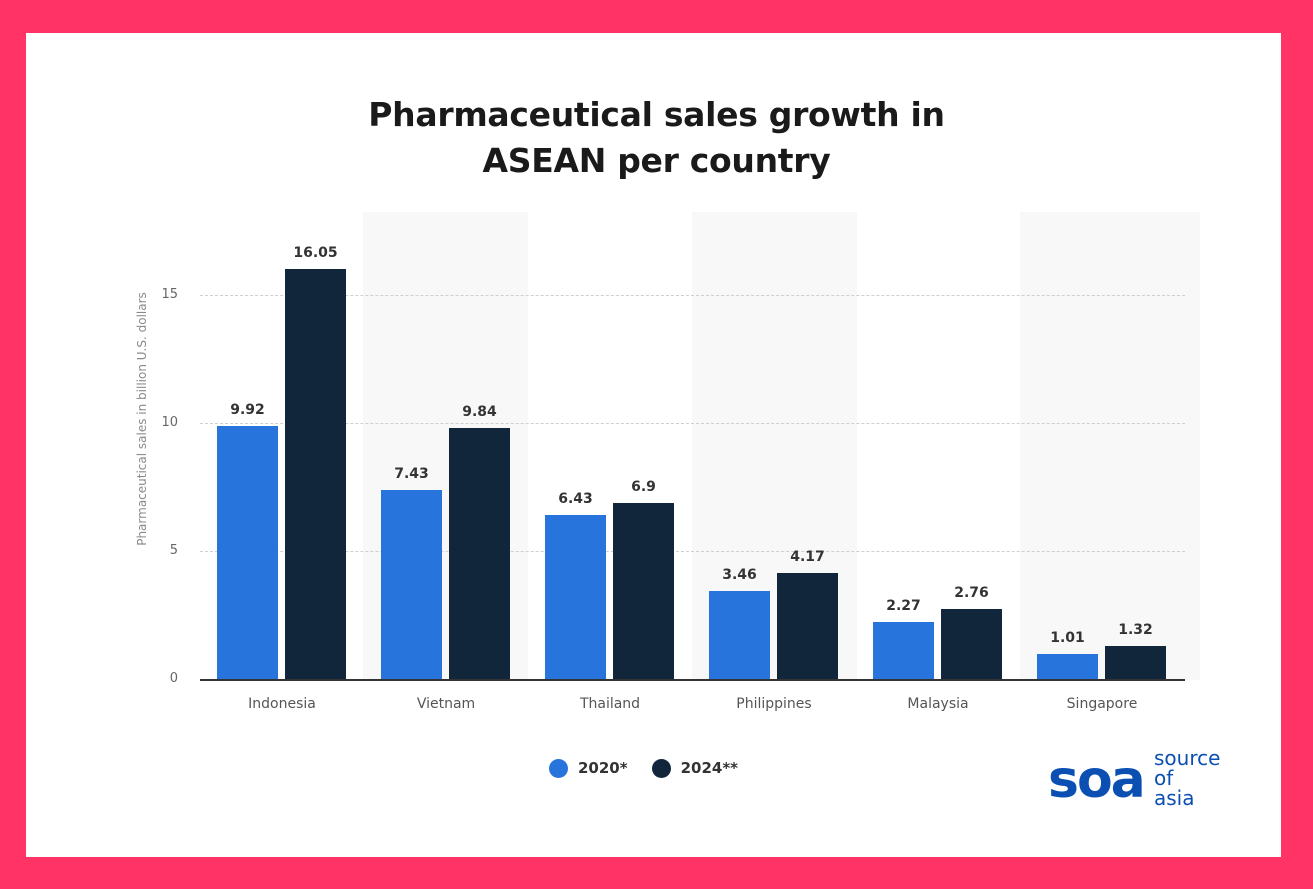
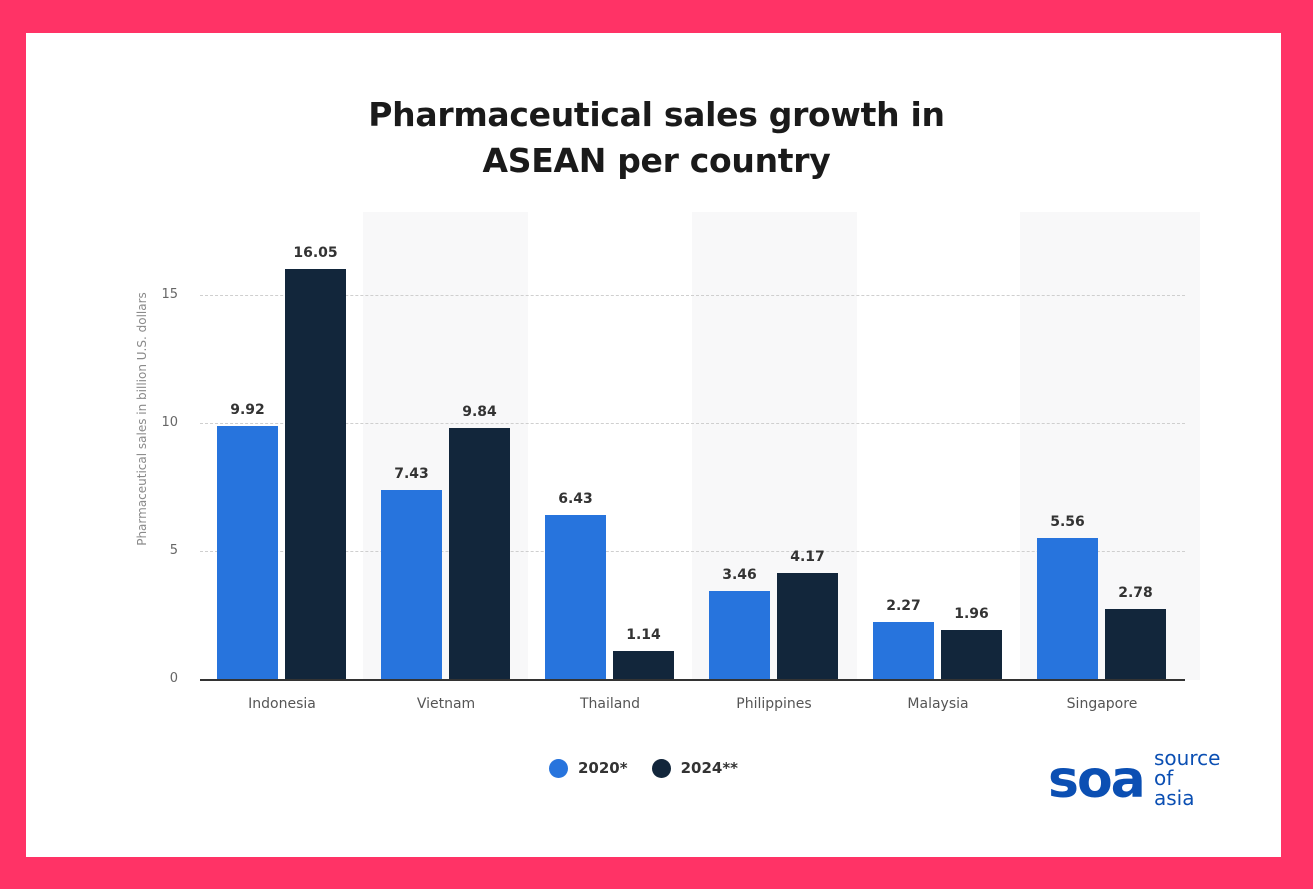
2024**/Thailand: 6.9 -> 1.14
2024**/Malaysia: 2.76 -> 1.96
2020*/Singapore: 1.01 -> 5.56
2024**/Singapore: 1.32 -> 2.78
